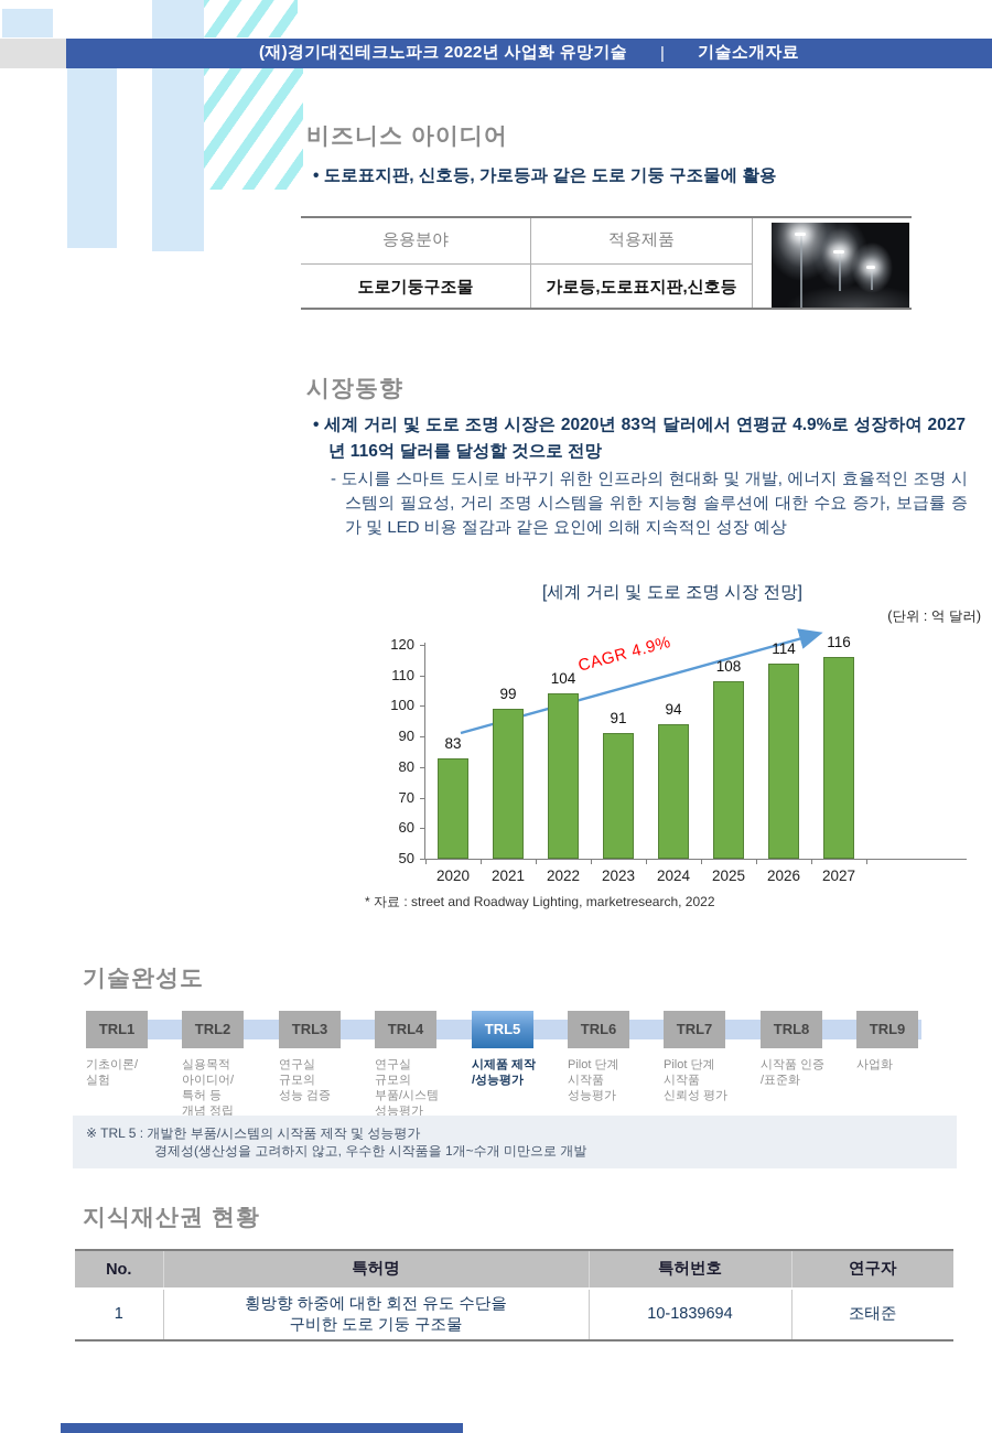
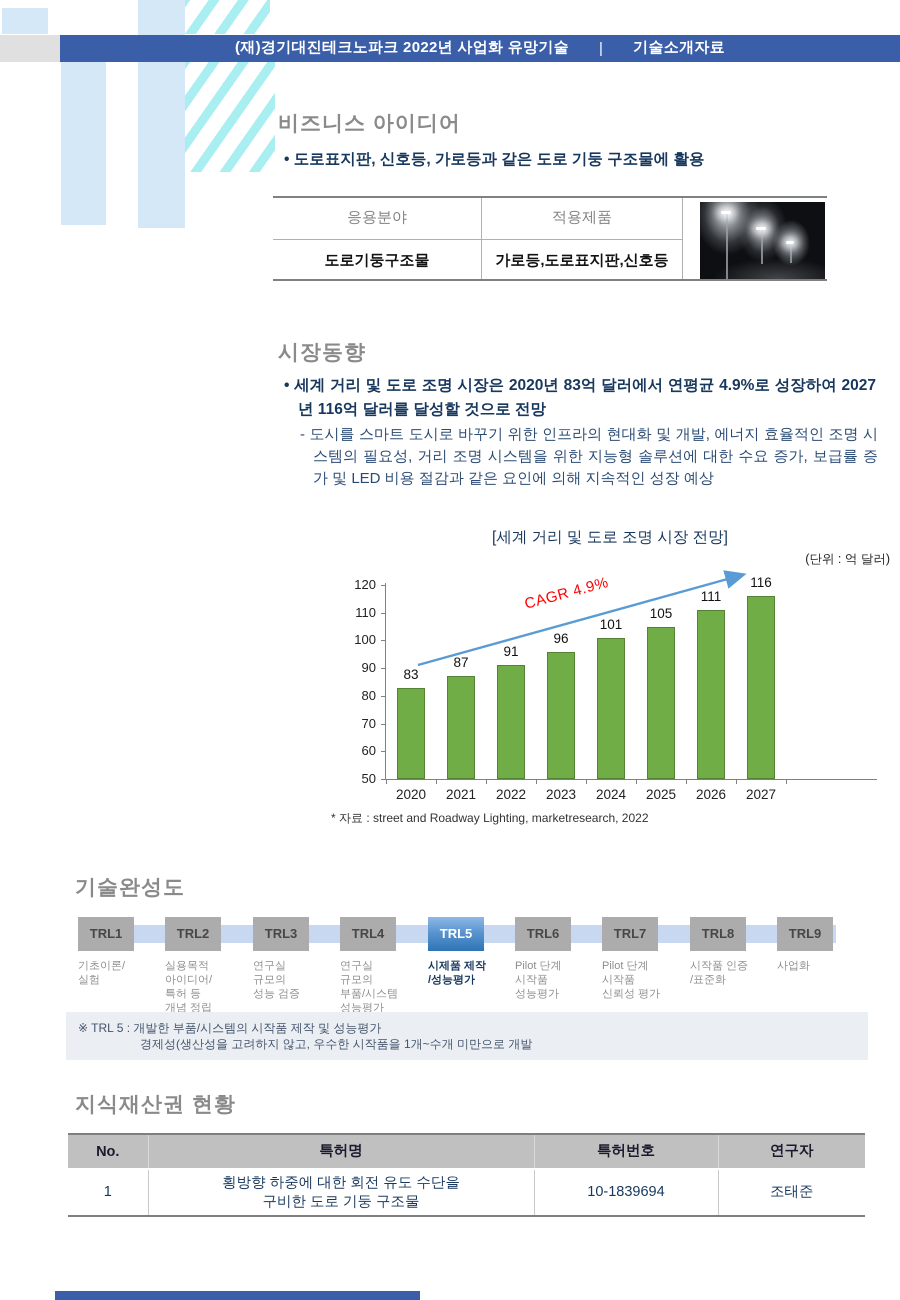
2021: 99 -> 87
2022: 104 -> 91
2023: 91 -> 96
2024: 94 -> 101
2025: 108 -> 105
2026: 114 -> 111
